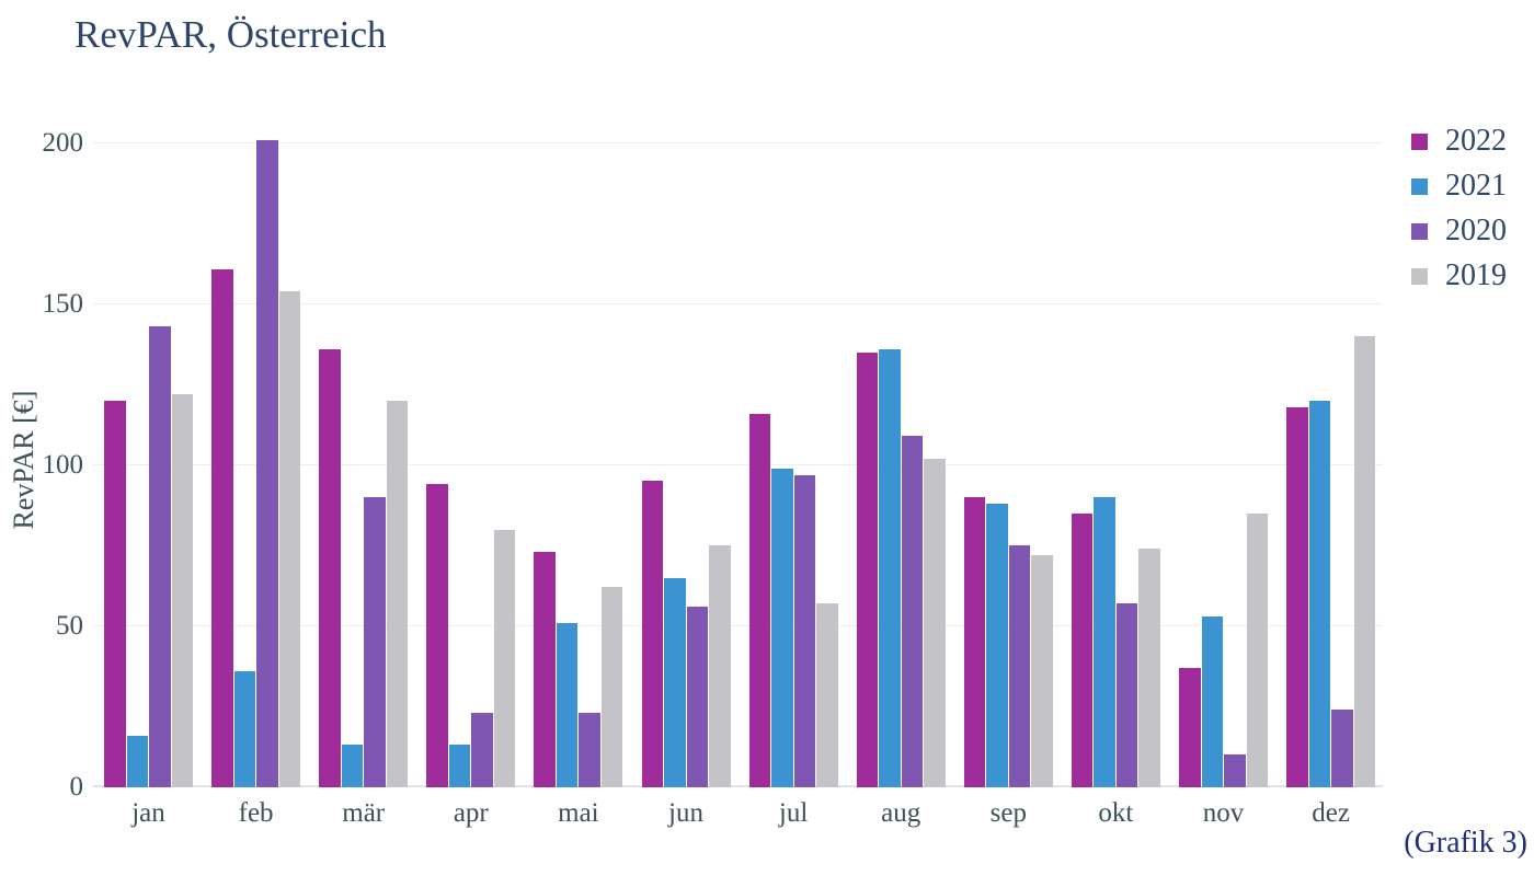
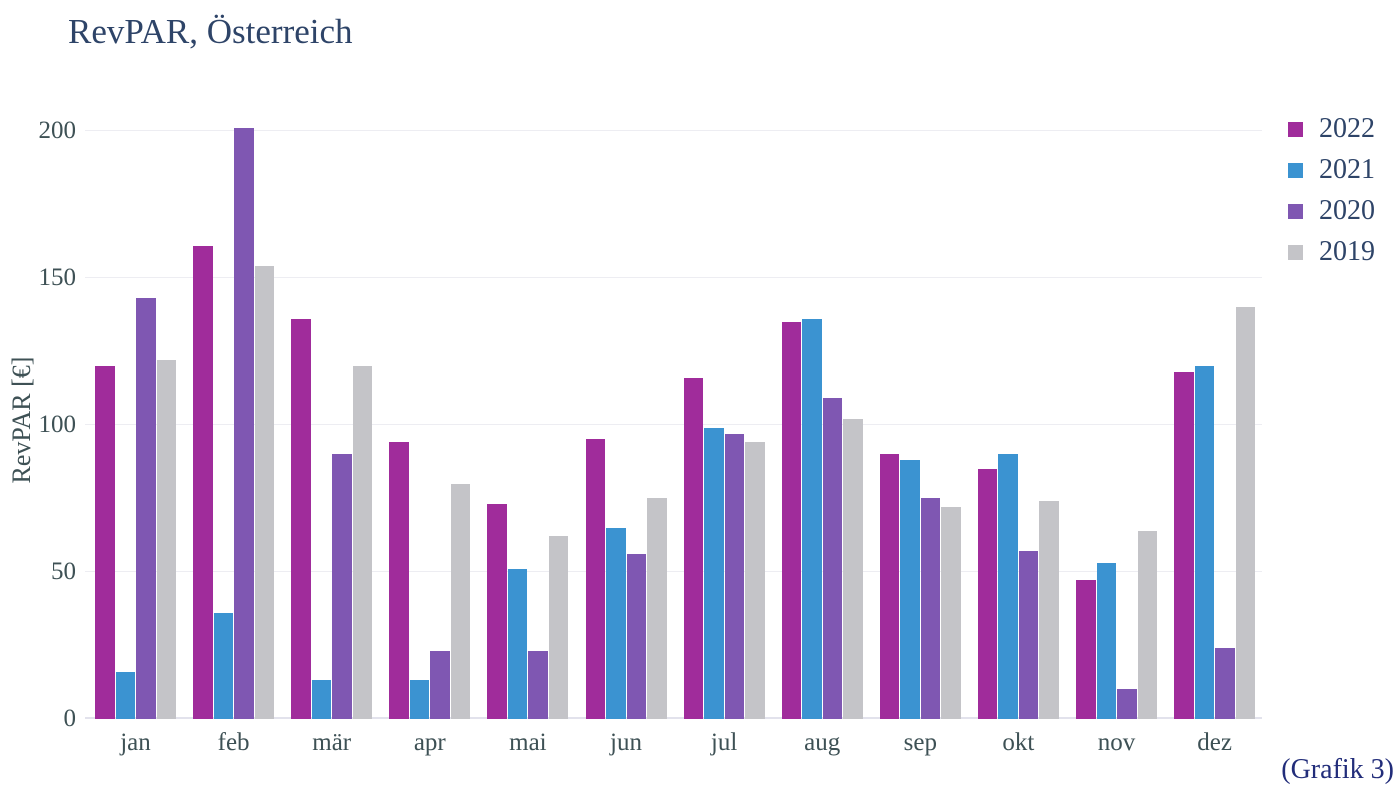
2019/jul: 57 -> 94
2022/nov: 37 -> 47
2019/nov: 85 -> 64
